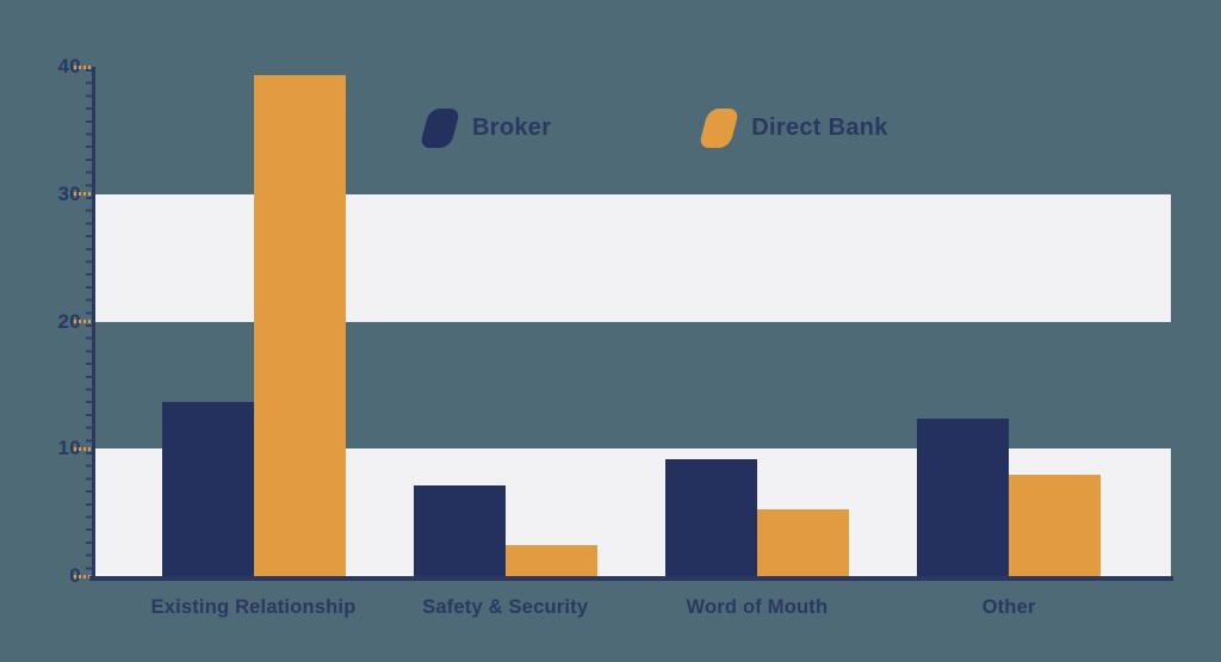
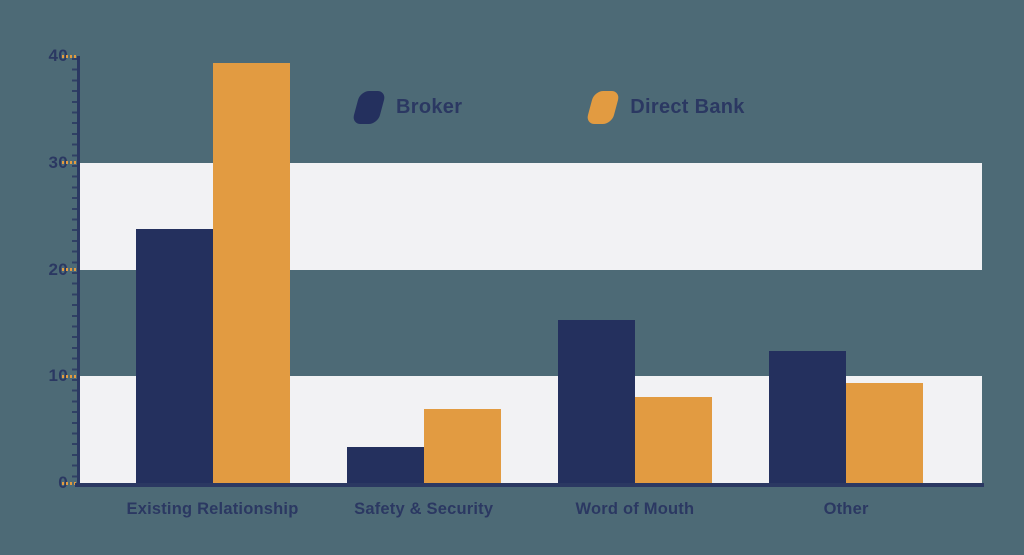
Broker/Existing Relationship: 13.7 -> 23.8
Broker/Safety & Security: 7.1 -> 3.4
Direct Bank/Safety & Security: 2.4 -> 6.9
Broker/Word of Mouth: 9.2 -> 15.3
Direct Bank/Word of Mouth: 5.2 -> 8.1
Direct Bank/Other: 8.0 -> 9.4
